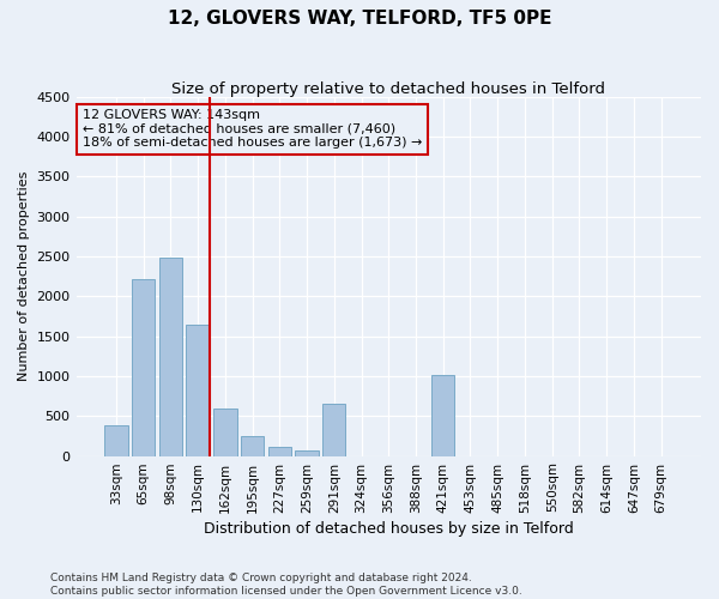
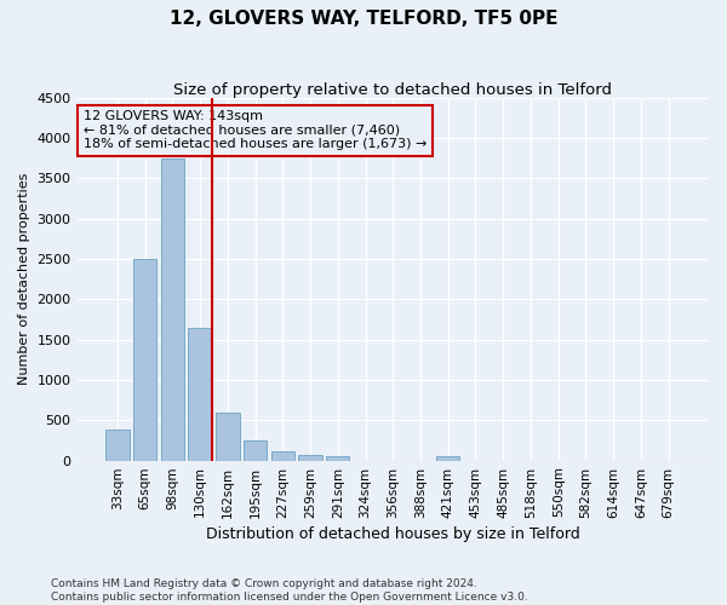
65sqm: 2220 -> 2500
98sqm: 2480 -> 3750
291sqm: 660 -> 50
421sqm: 1020 -> 60
